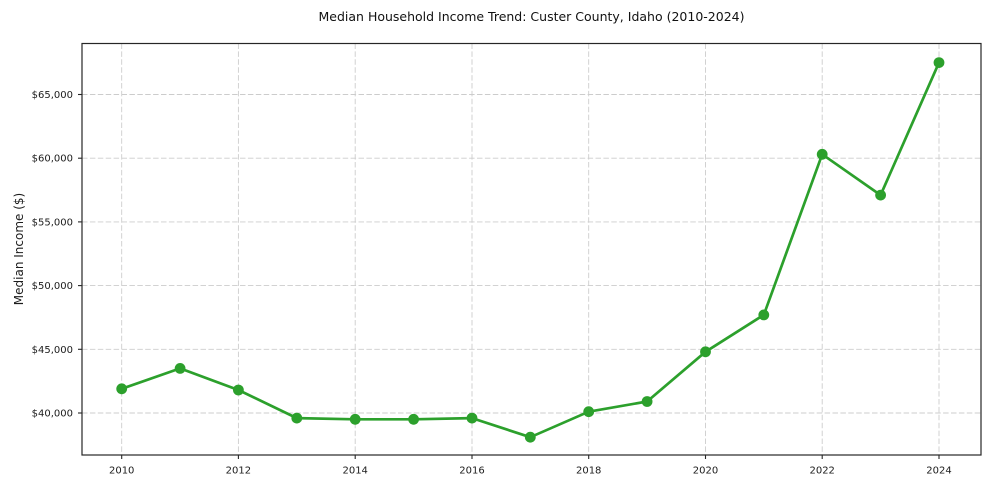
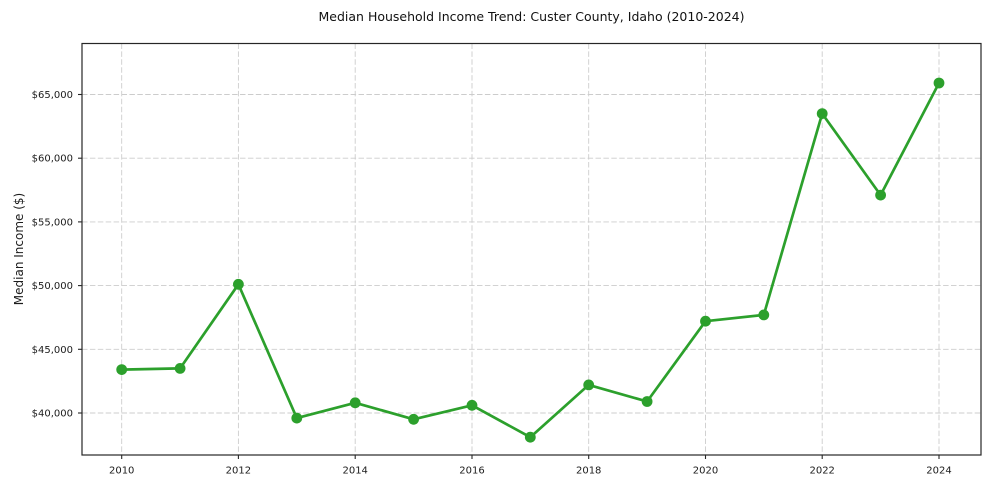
2010: $41900 -> $43400
2012: $41800 -> $50100
2014: $39500 -> $40800
2016: $39600 -> $40600
2018: $40100 -> $42200
2020: $44800 -> $47200
2022: $60300 -> $63500
2024: $67500 -> $65900
